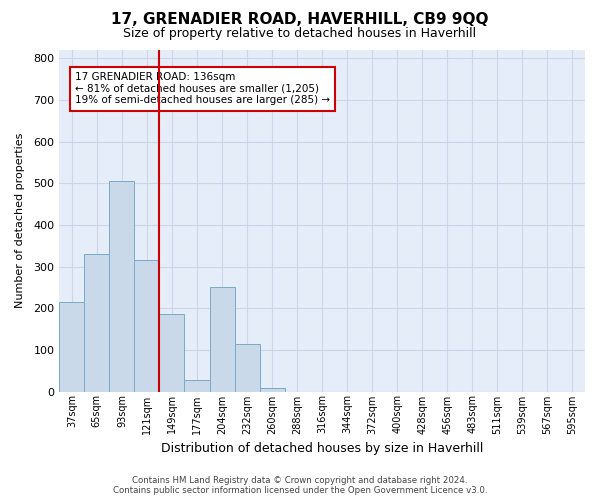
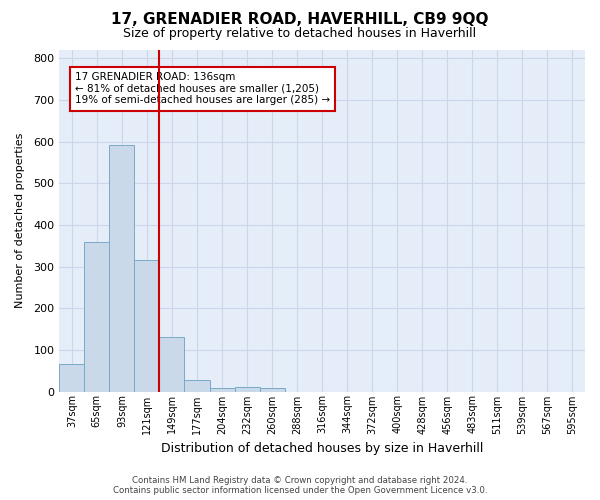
37sqm: 215 -> 67
65sqm: 330 -> 360
93sqm: 505 -> 593
149sqm: 185 -> 130
204sqm: 250 -> 8
232sqm: 115 -> 10
